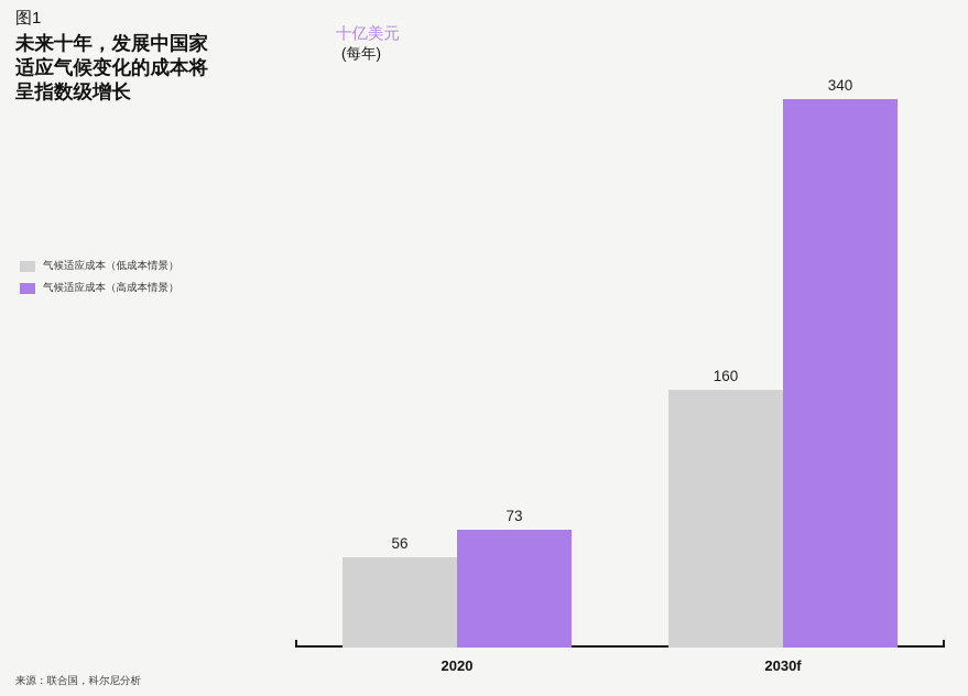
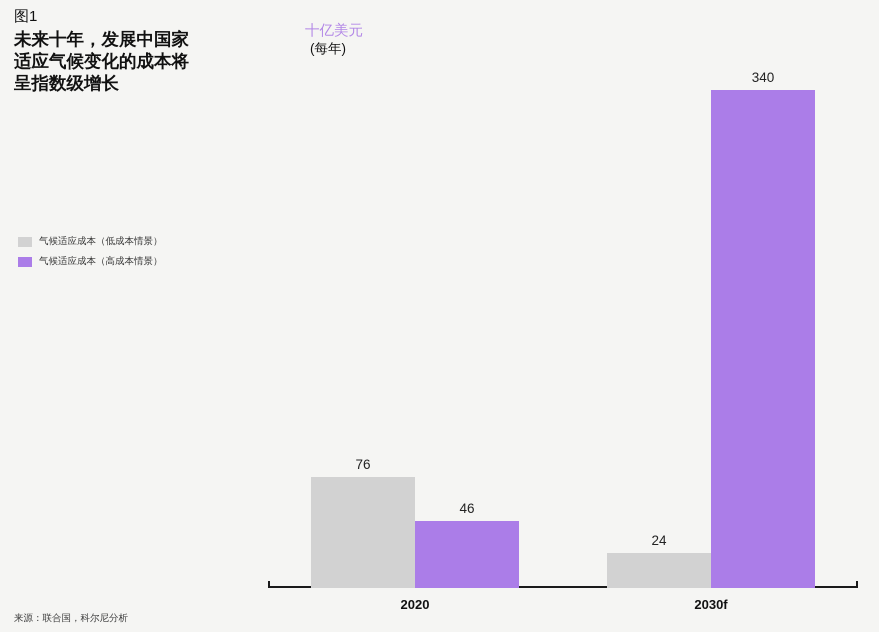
气候适应成本（低成本情景）/2020: 56 -> 76
气候适应成本（高成本情景）/2020: 73 -> 46
气候适应成本（低成本情景）/2030f: 160 -> 24
